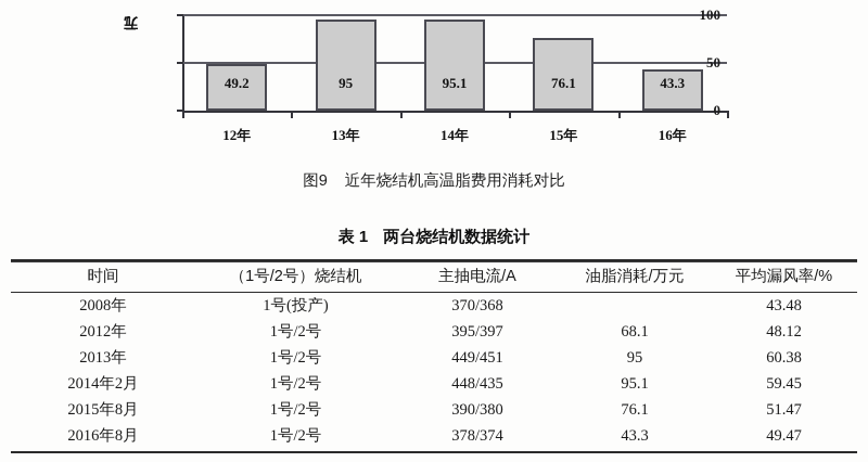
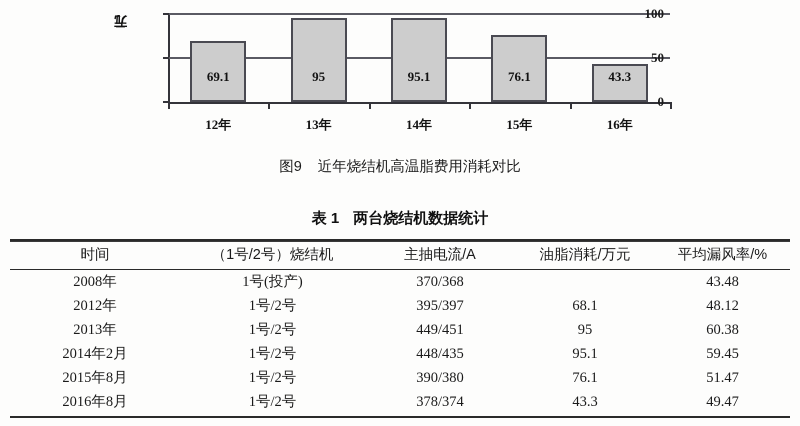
12年: 49.2 -> 69.1
